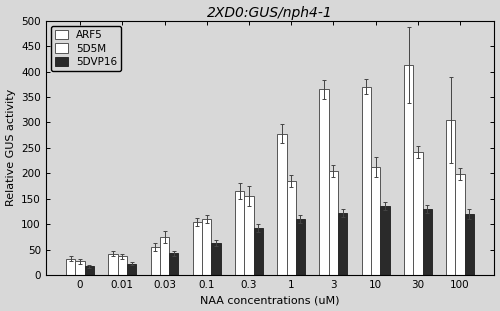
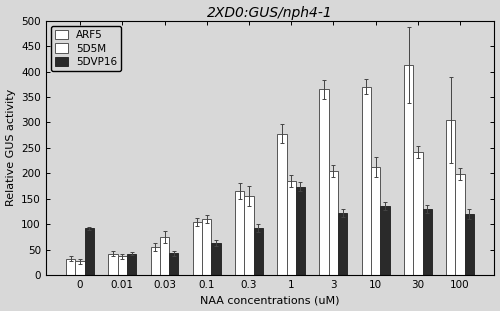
5DVP16/0: 17 -> 92
5DVP16/0.01: 22 -> 42
5DVP16/1: 110 -> 174
